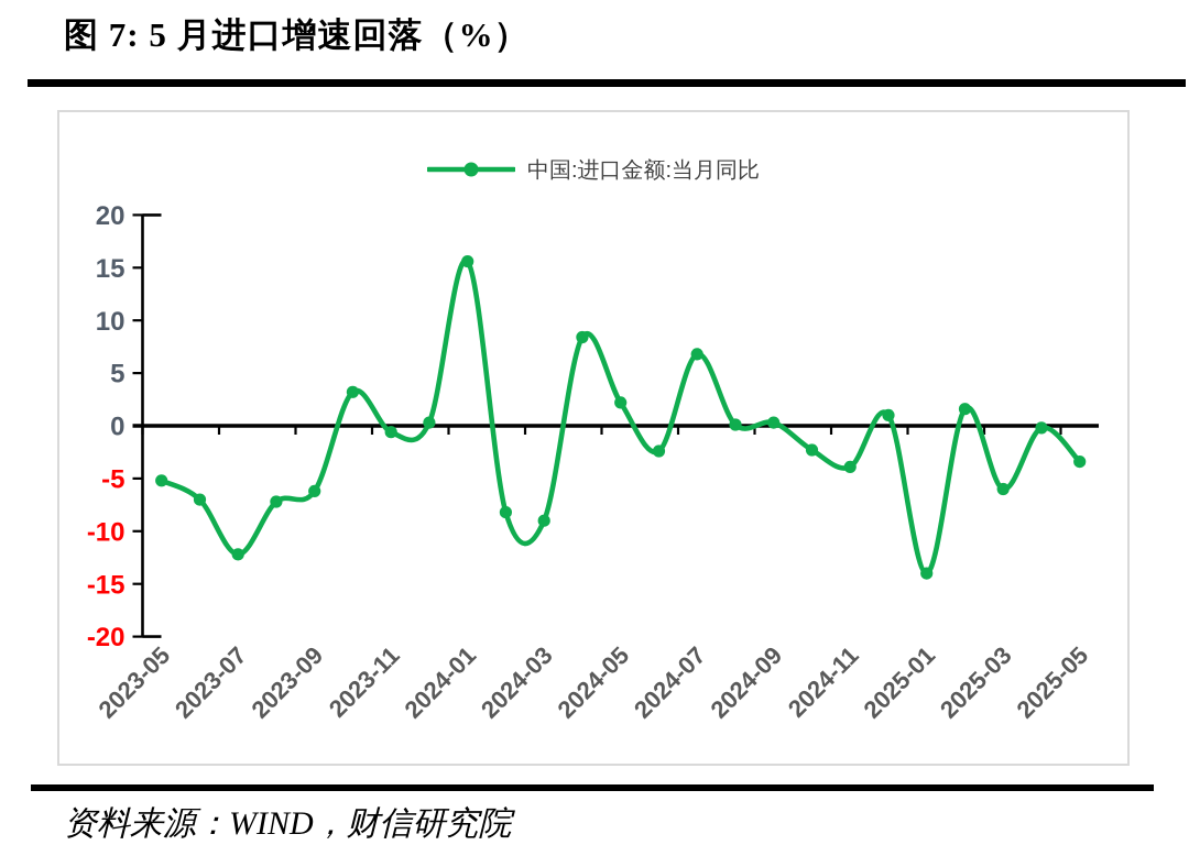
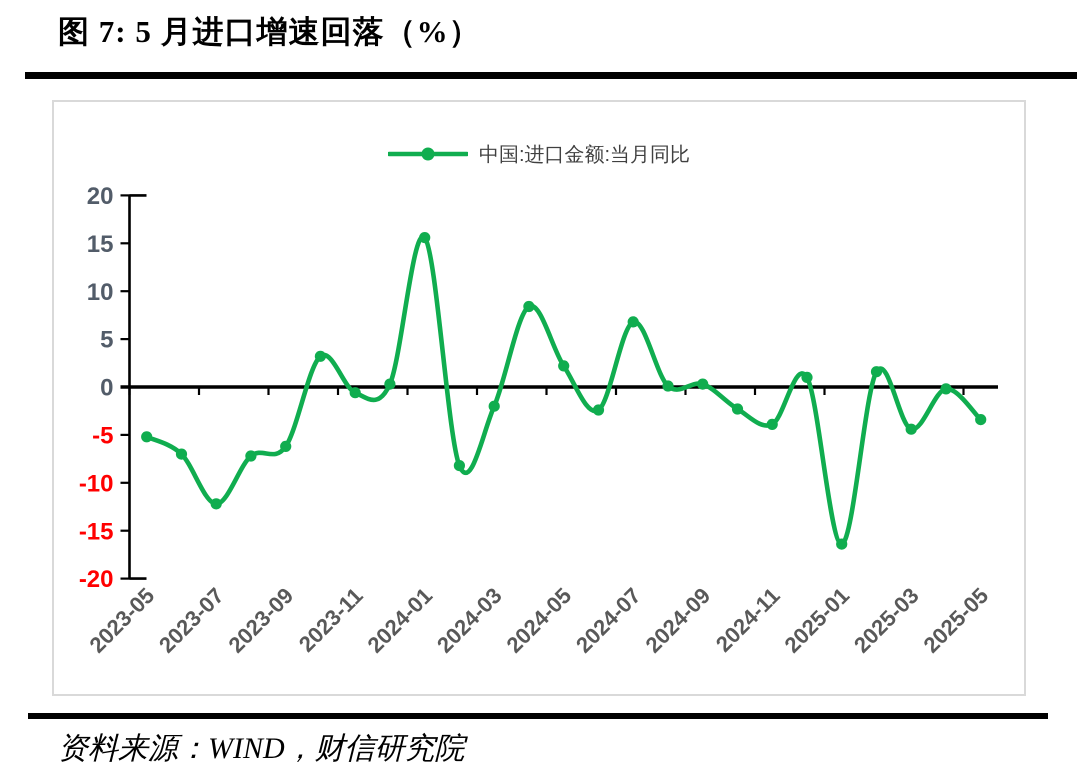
2024-03: -9 -> -2
2025-01: -14 -> -16
2025-03: -6 -> -4
